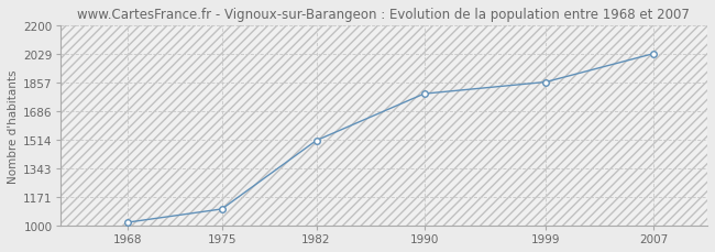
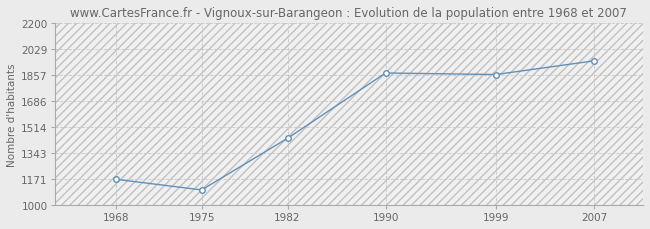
1968: 1020 -> 1170
1982: 1510 -> 1440
1990: 1790 -> 1870
2007: 2030 -> 1950
